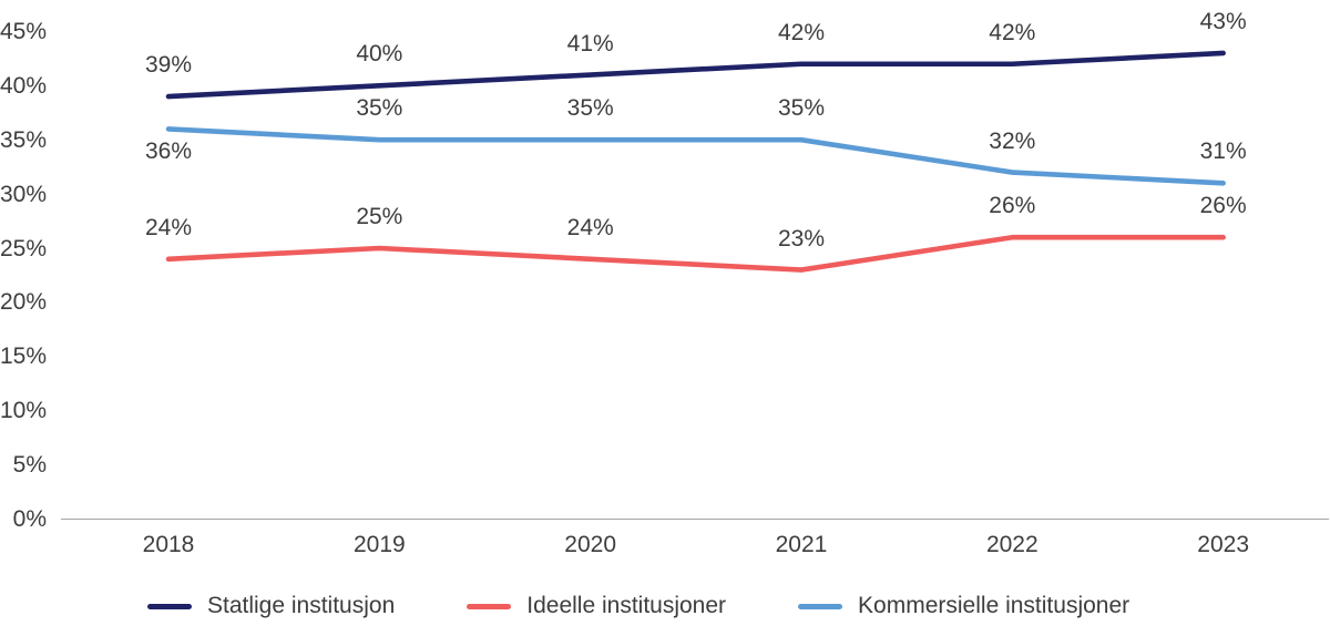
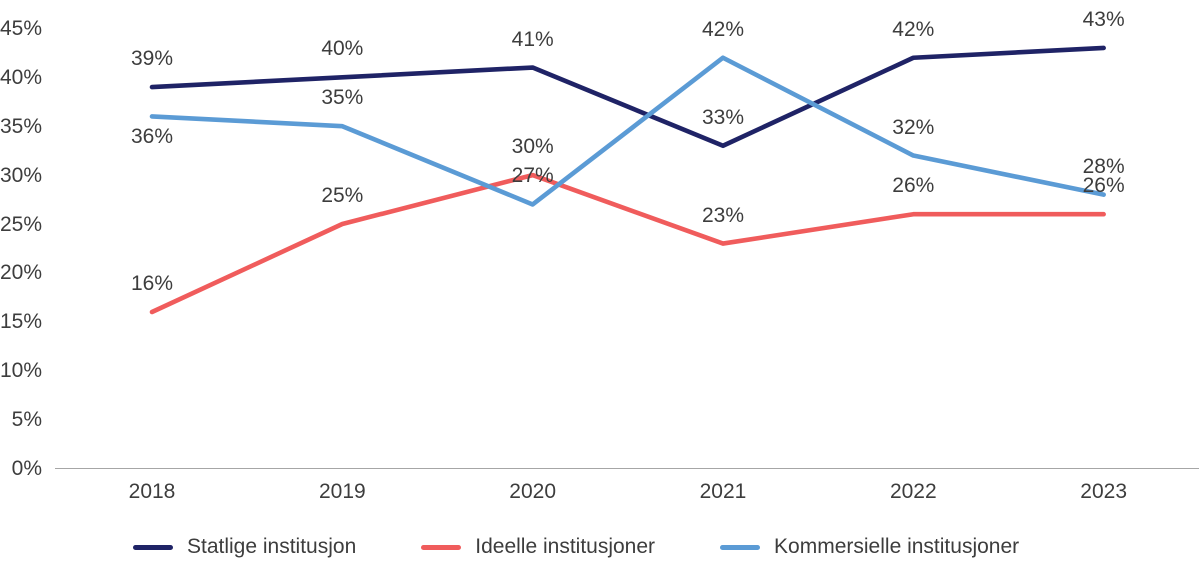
Ideelle institusjoner/2018: 24% -> 16%
Ideelle institusjoner/2020: 24% -> 30%
Kommersielle institusjoner/2020: 35% -> 27%
Statlige institusjon/2021: 42% -> 33%
Kommersielle institusjoner/2021: 35% -> 42%
Kommersielle institusjoner/2023: 31% -> 28%
